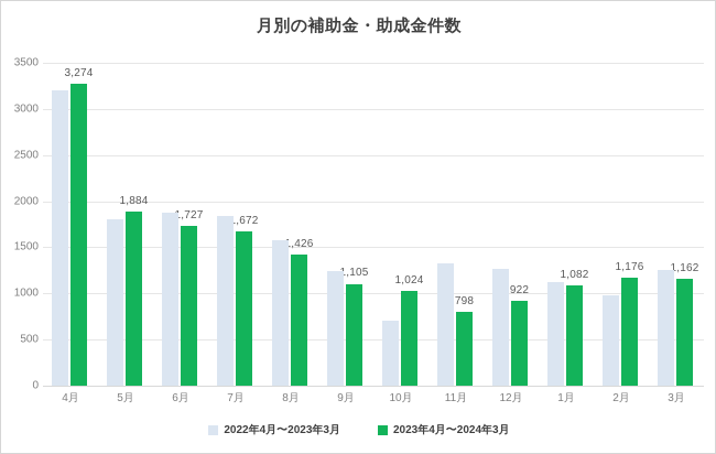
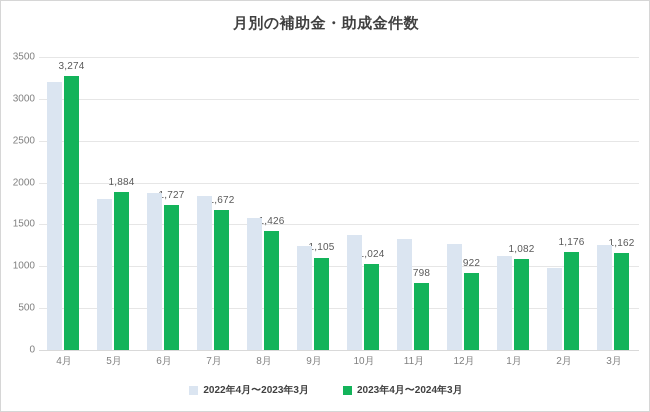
2022年4月〜2023年3月/10月: 700 -> 1400
